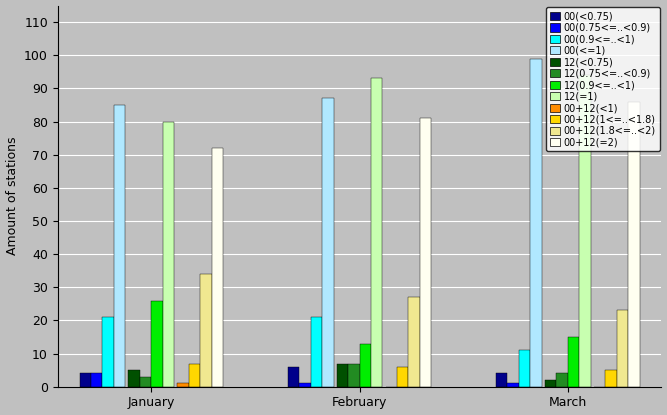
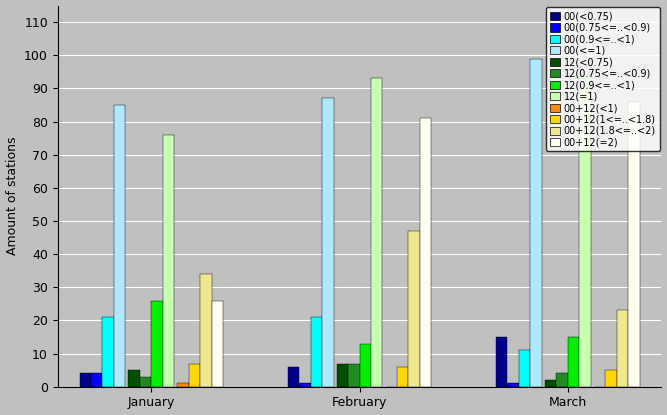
12(=1)/January: 80 -> 76
00+12(=2)/January: 72 -> 26
00+12(1.8<=..<2)/February: 27 -> 47
00(<0.75)/March: 4 -> 15
